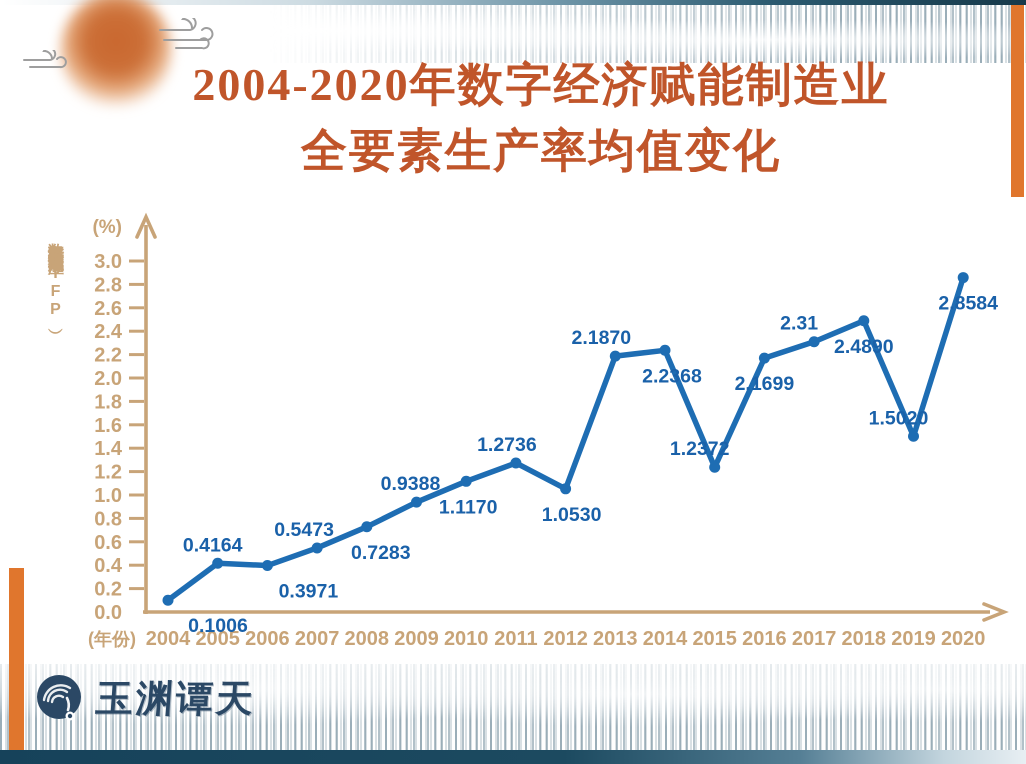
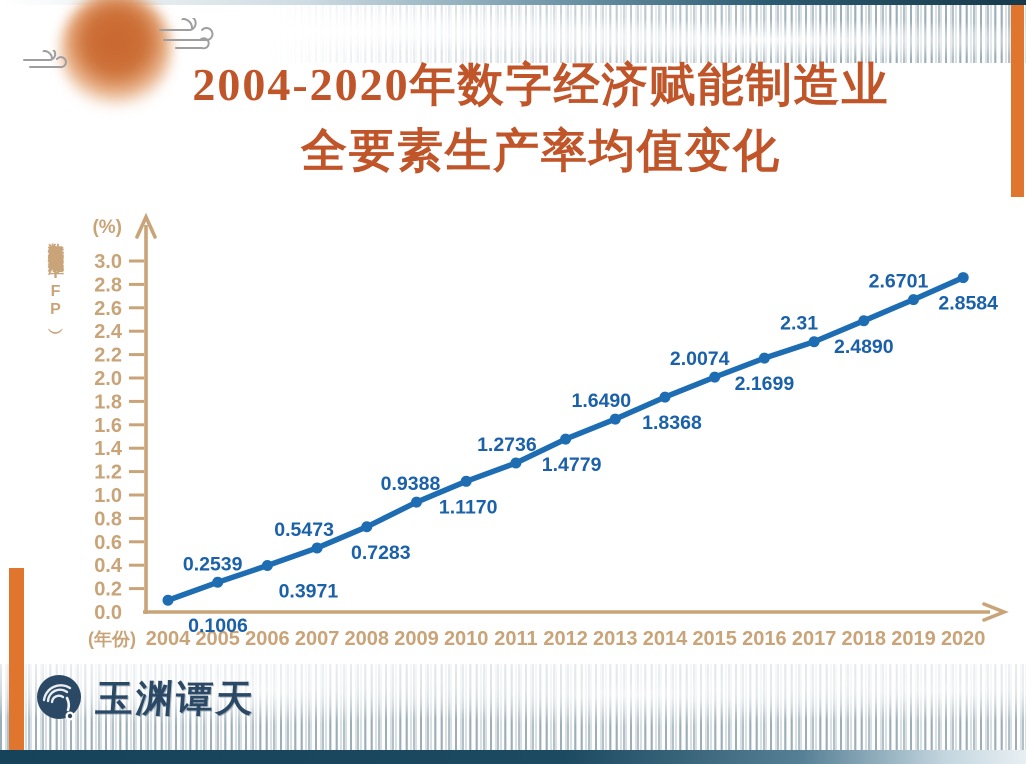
2005: 0.4164 -> 0.2539
2012: 1.0530 -> 1.4779
2013: 2.1870 -> 1.6490
2014: 2.2368 -> 1.8368
2015: 1.2372 -> 2.0074
2019: 1.5020 -> 2.6701
